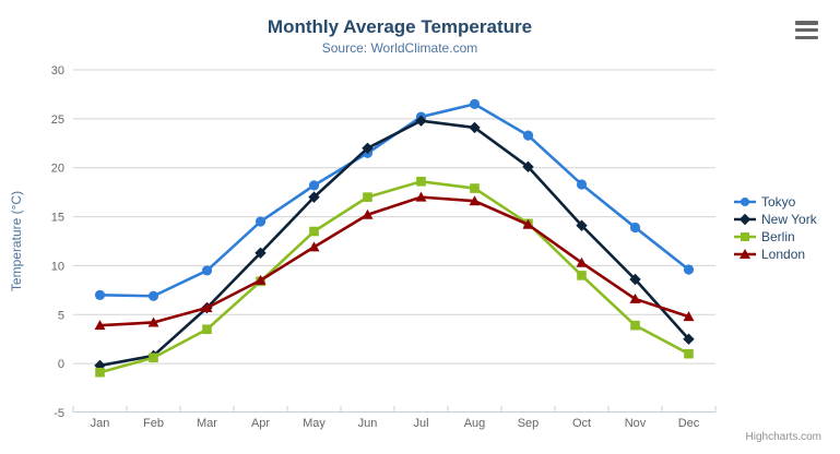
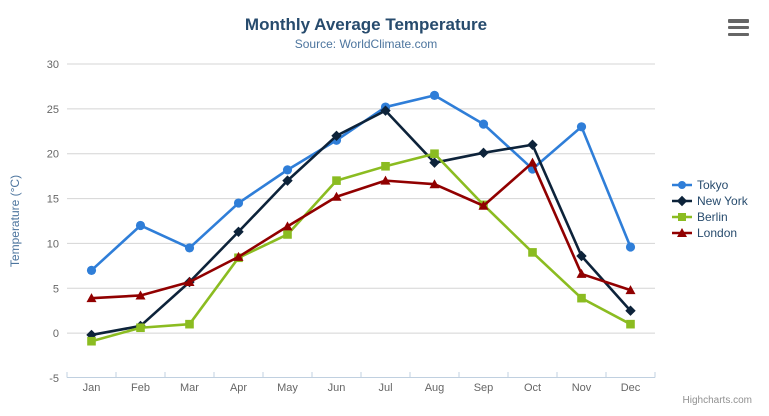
Tokyo/Feb: 7 -> 12
Berlin/Mar: 4 -> 1
Berlin/May: 14 -> 11
New York/Aug: 24 -> 19
Berlin/Aug: 18 -> 20
New York/Oct: 14 -> 21
London/Oct: 10 -> 19
Tokyo/Nov: 14 -> 23
